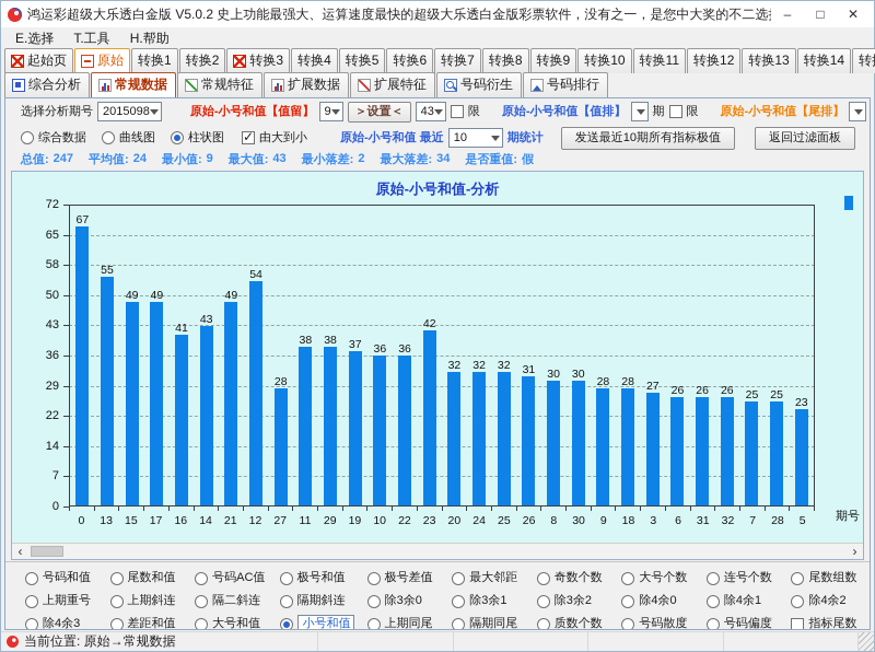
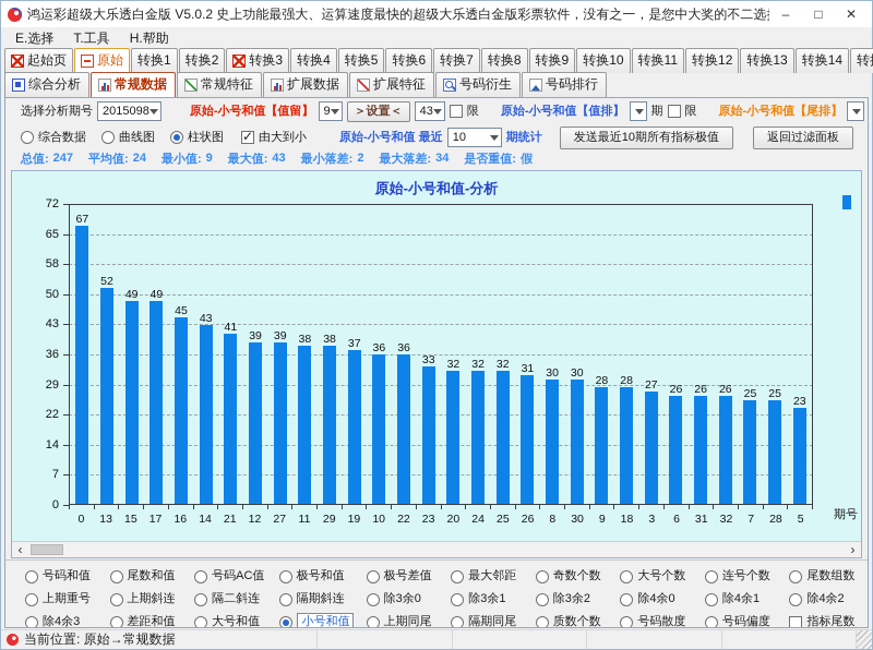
13: 55 -> 52
16: 41 -> 45
21: 49 -> 41
12: 54 -> 39
27: 28 -> 39
23: 42 -> 33
